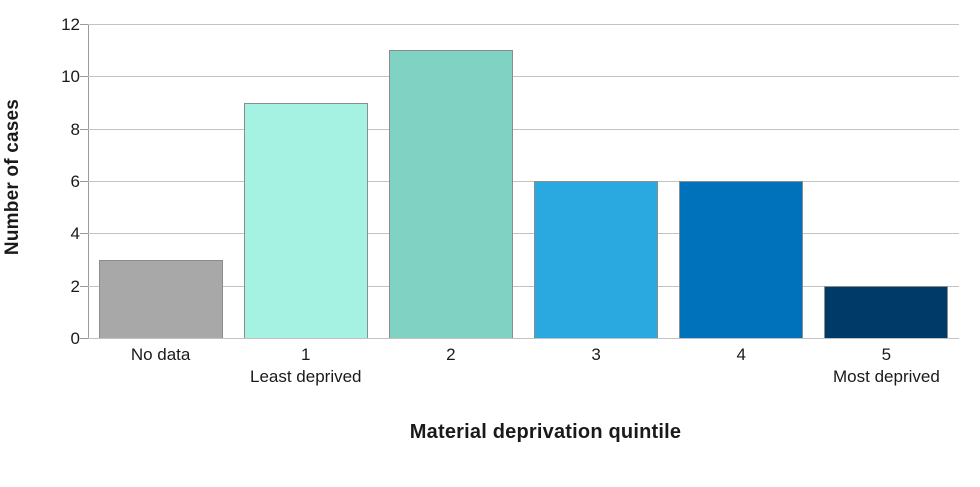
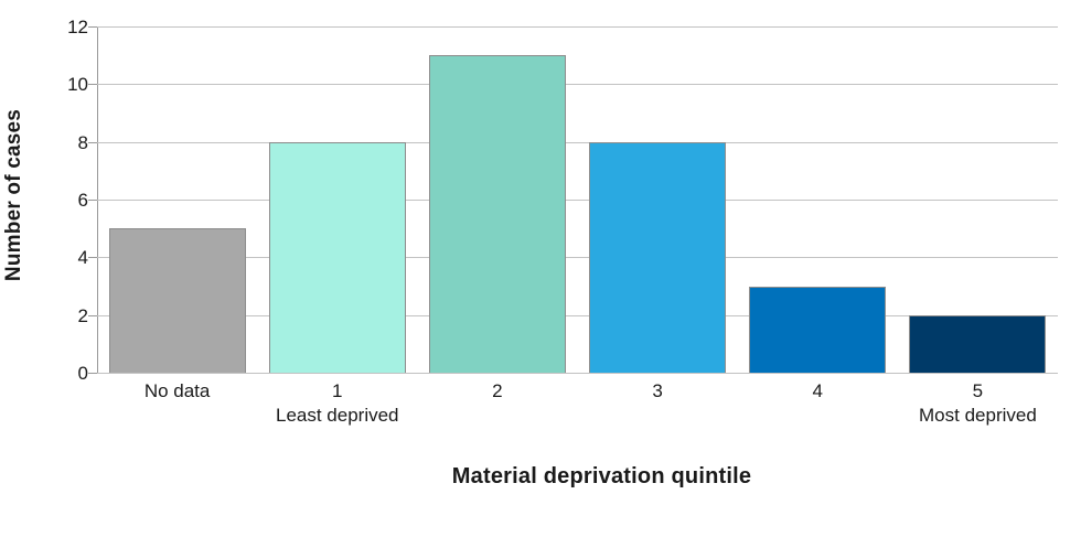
No data: 3 -> 5
1: 9 -> 8
3: 6 -> 8
4: 6 -> 3
